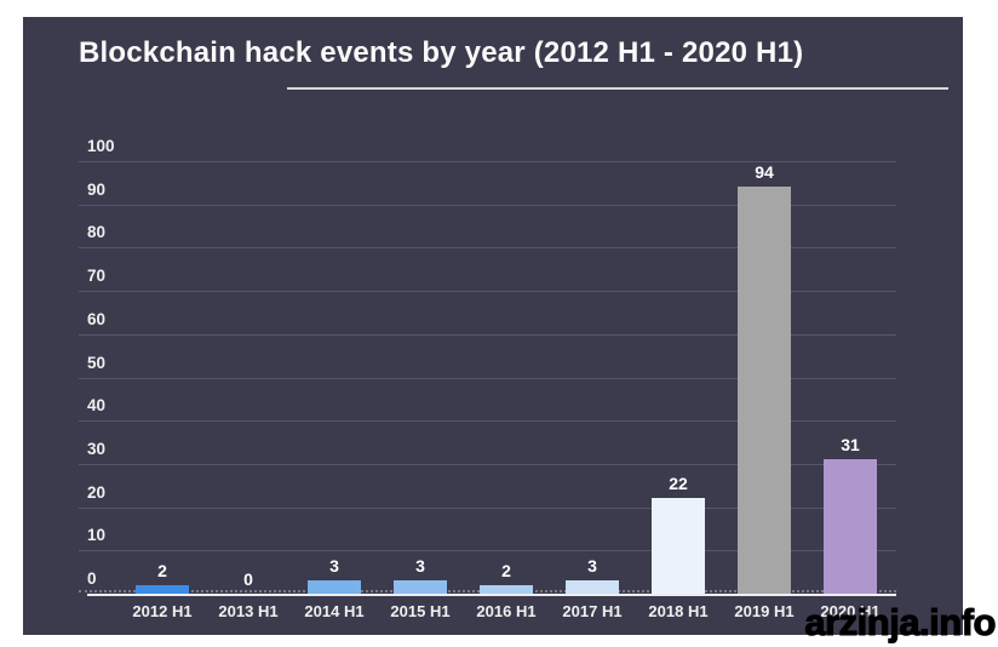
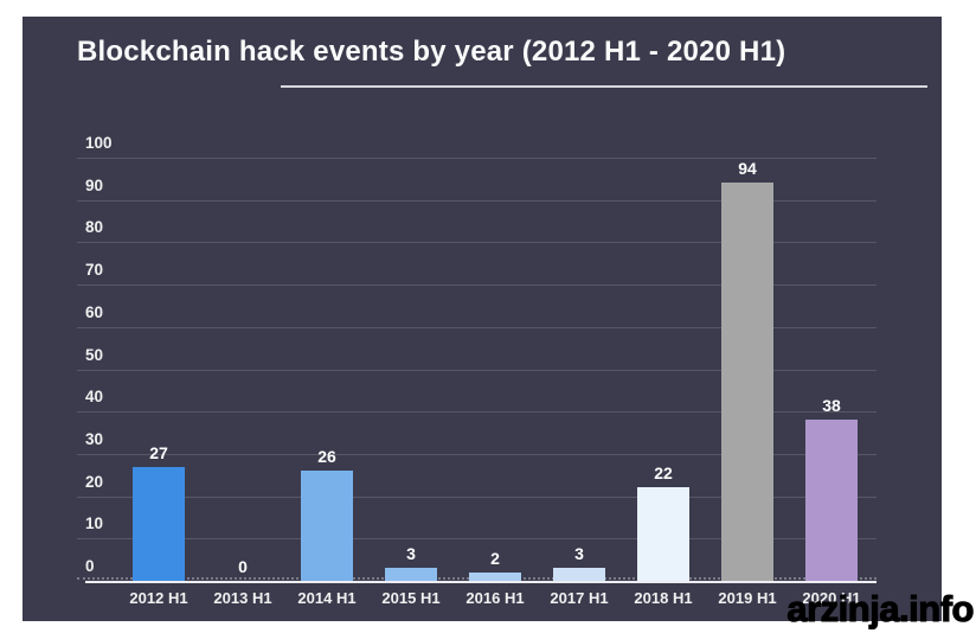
2012 H1: 2 -> 27
2014 H1: 3 -> 26
2020 H1: 31 -> 38
